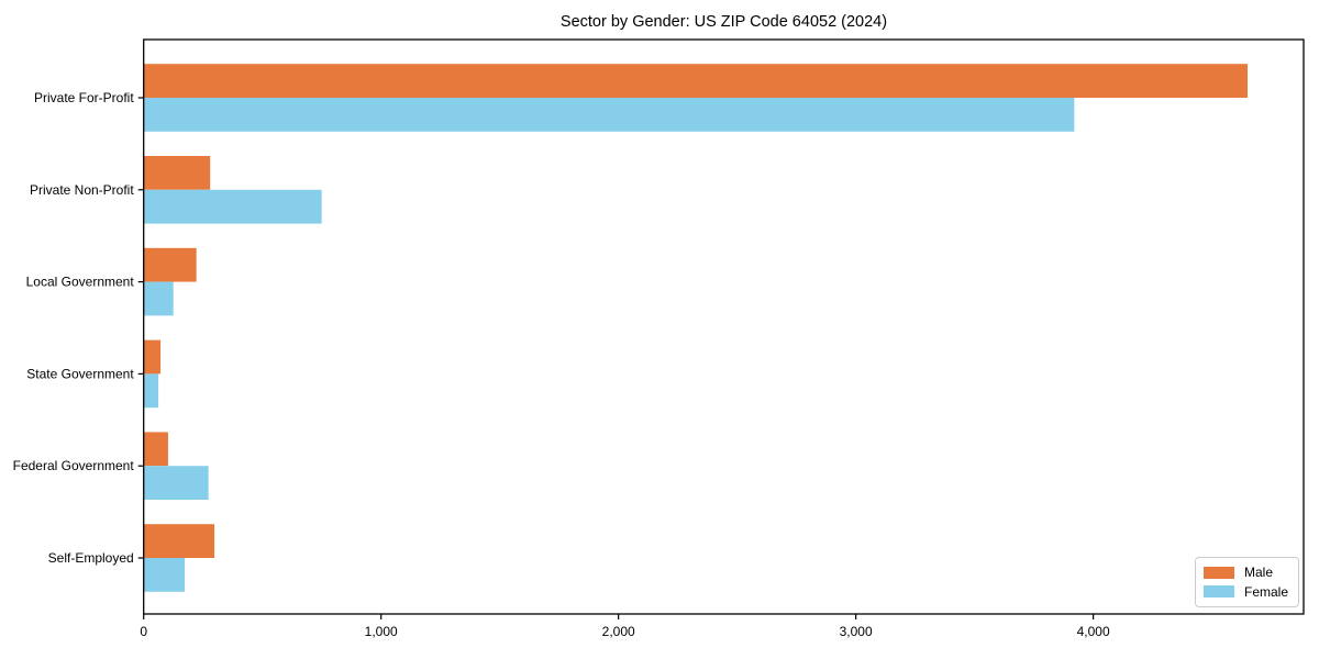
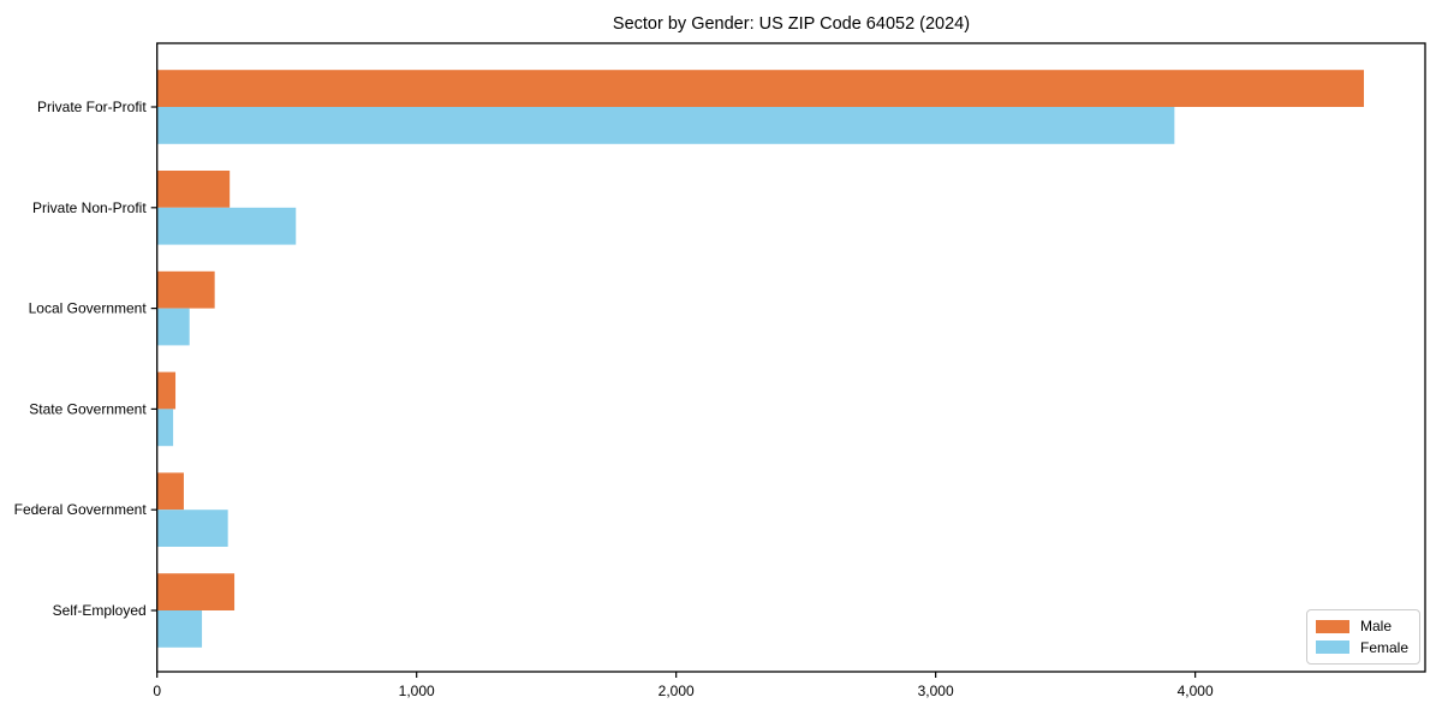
Female/Private Non-Profit: 750 -> 540
